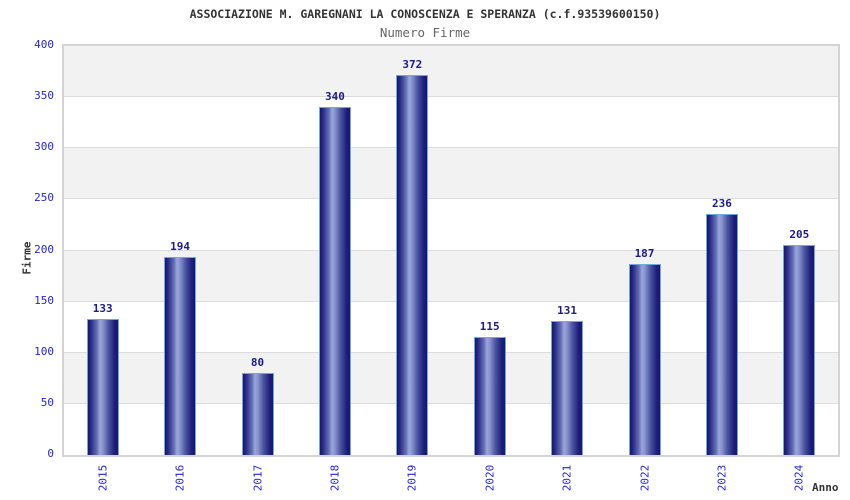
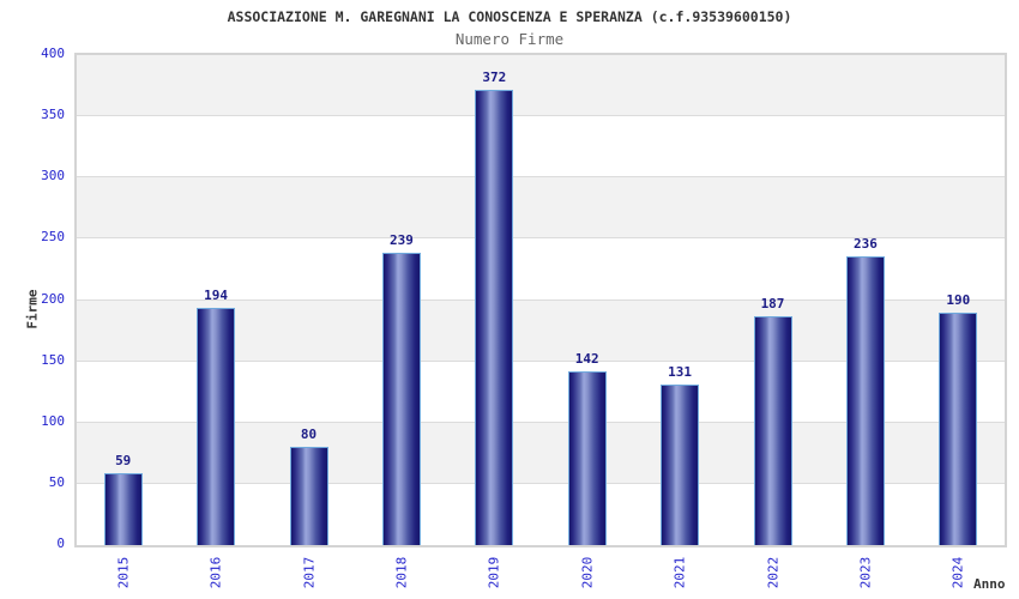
2015: 133 -> 59
2018: 340 -> 239
2020: 115 -> 142
2024: 205 -> 190
